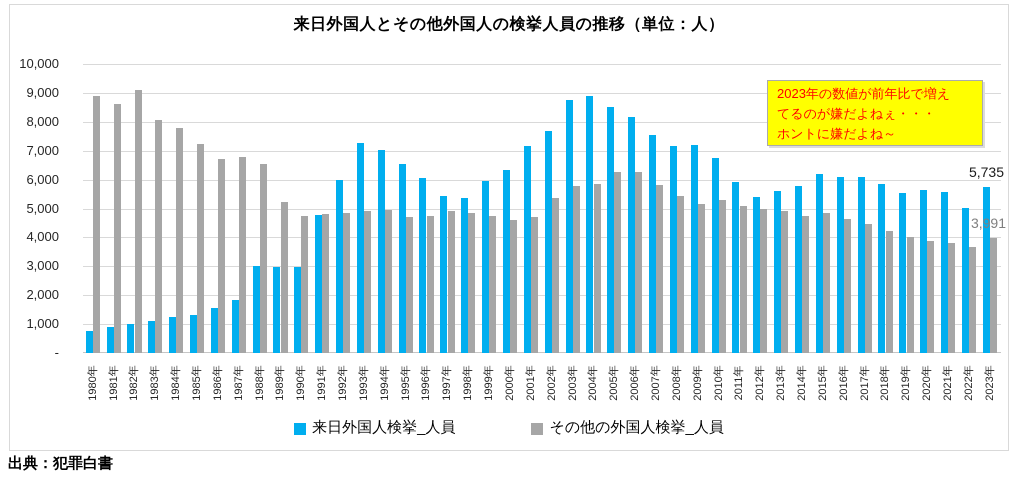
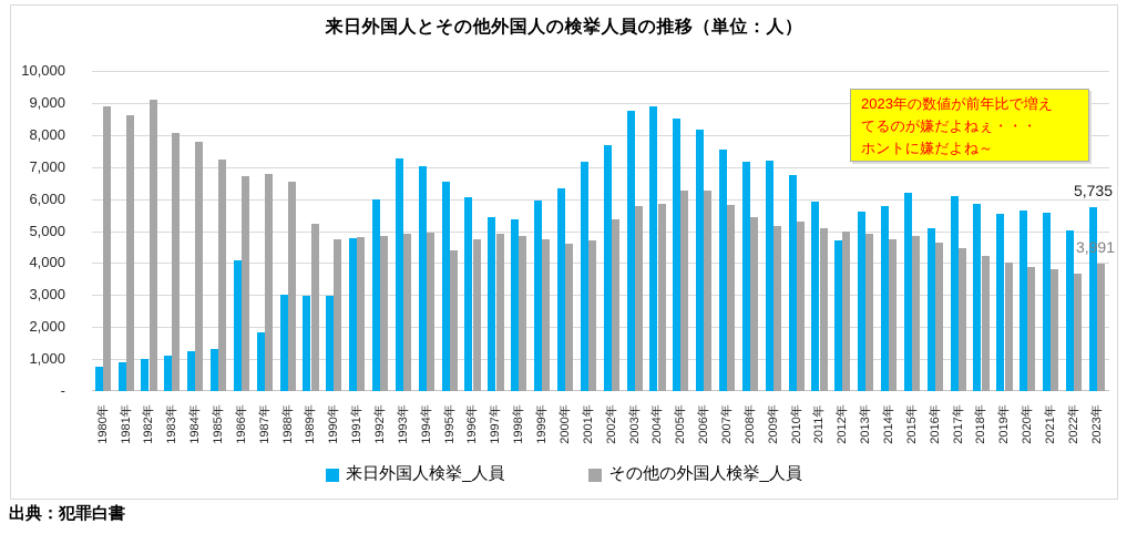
来日外国人検挙_人員/1986年: 1600 -> 4100
その他の外国人検挙_人員/1995年: 4700 -> 4400
来日外国人検挙_人員/2012年: 5400 -> 4700
来日外国人検挙_人員/2016年: 6100 -> 5100
